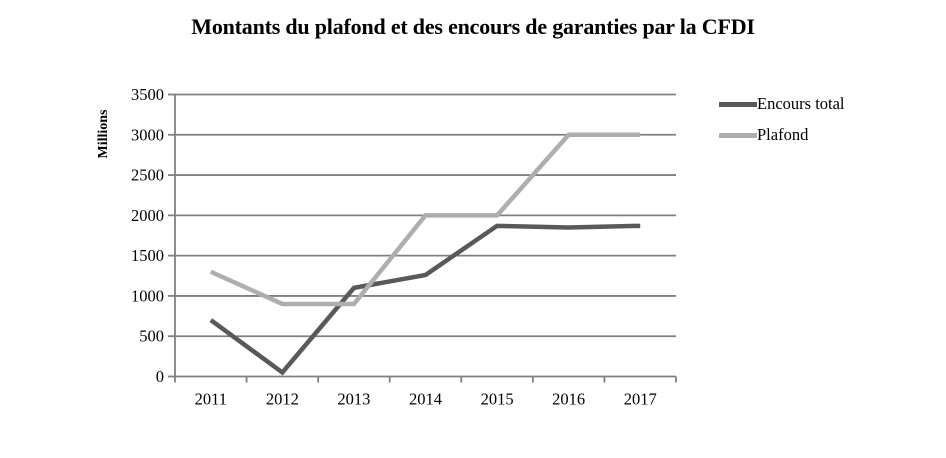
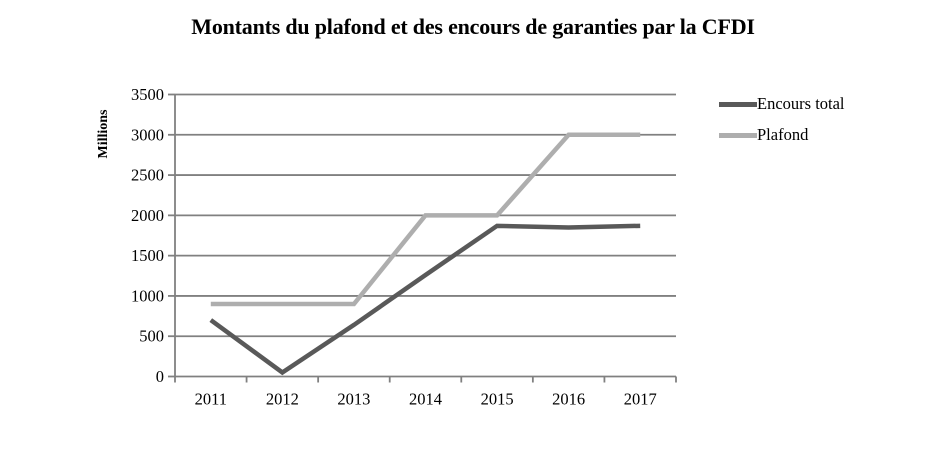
Plafond/2011: 1300 -> 900
Encours total/2013: 1100 -> 600
